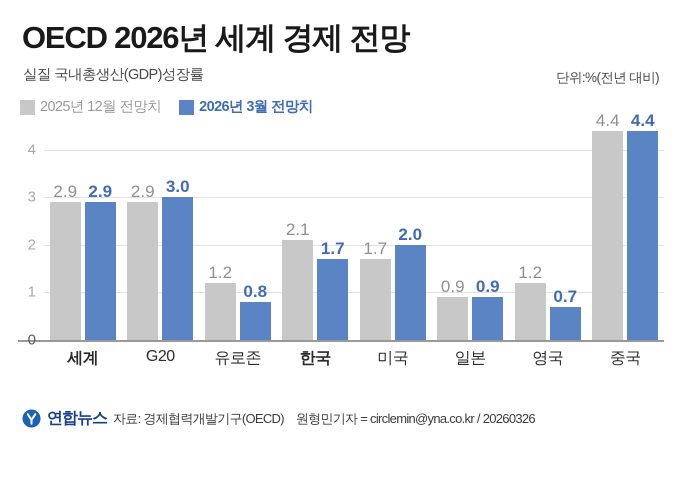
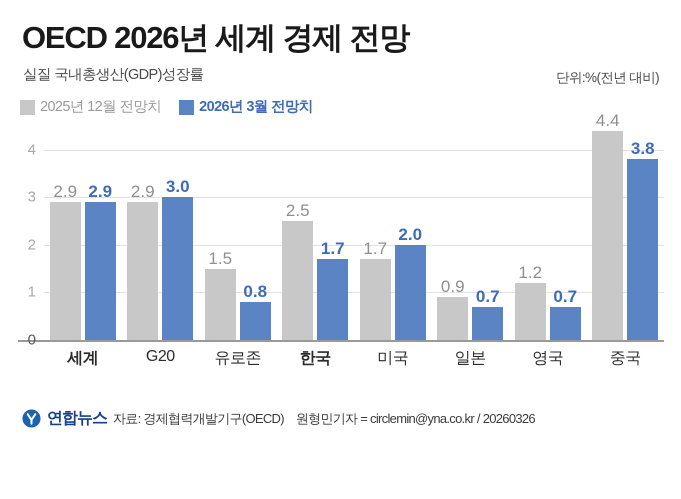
2025년 12월 전망치/유로존: 1.2 -> 1.5
2025년 12월 전망치/한국: 2.1 -> 2.5
2026년 3월 전망치/일본: 0.9 -> 0.7
2026년 3월 전망치/중국: 4.4 -> 3.8
